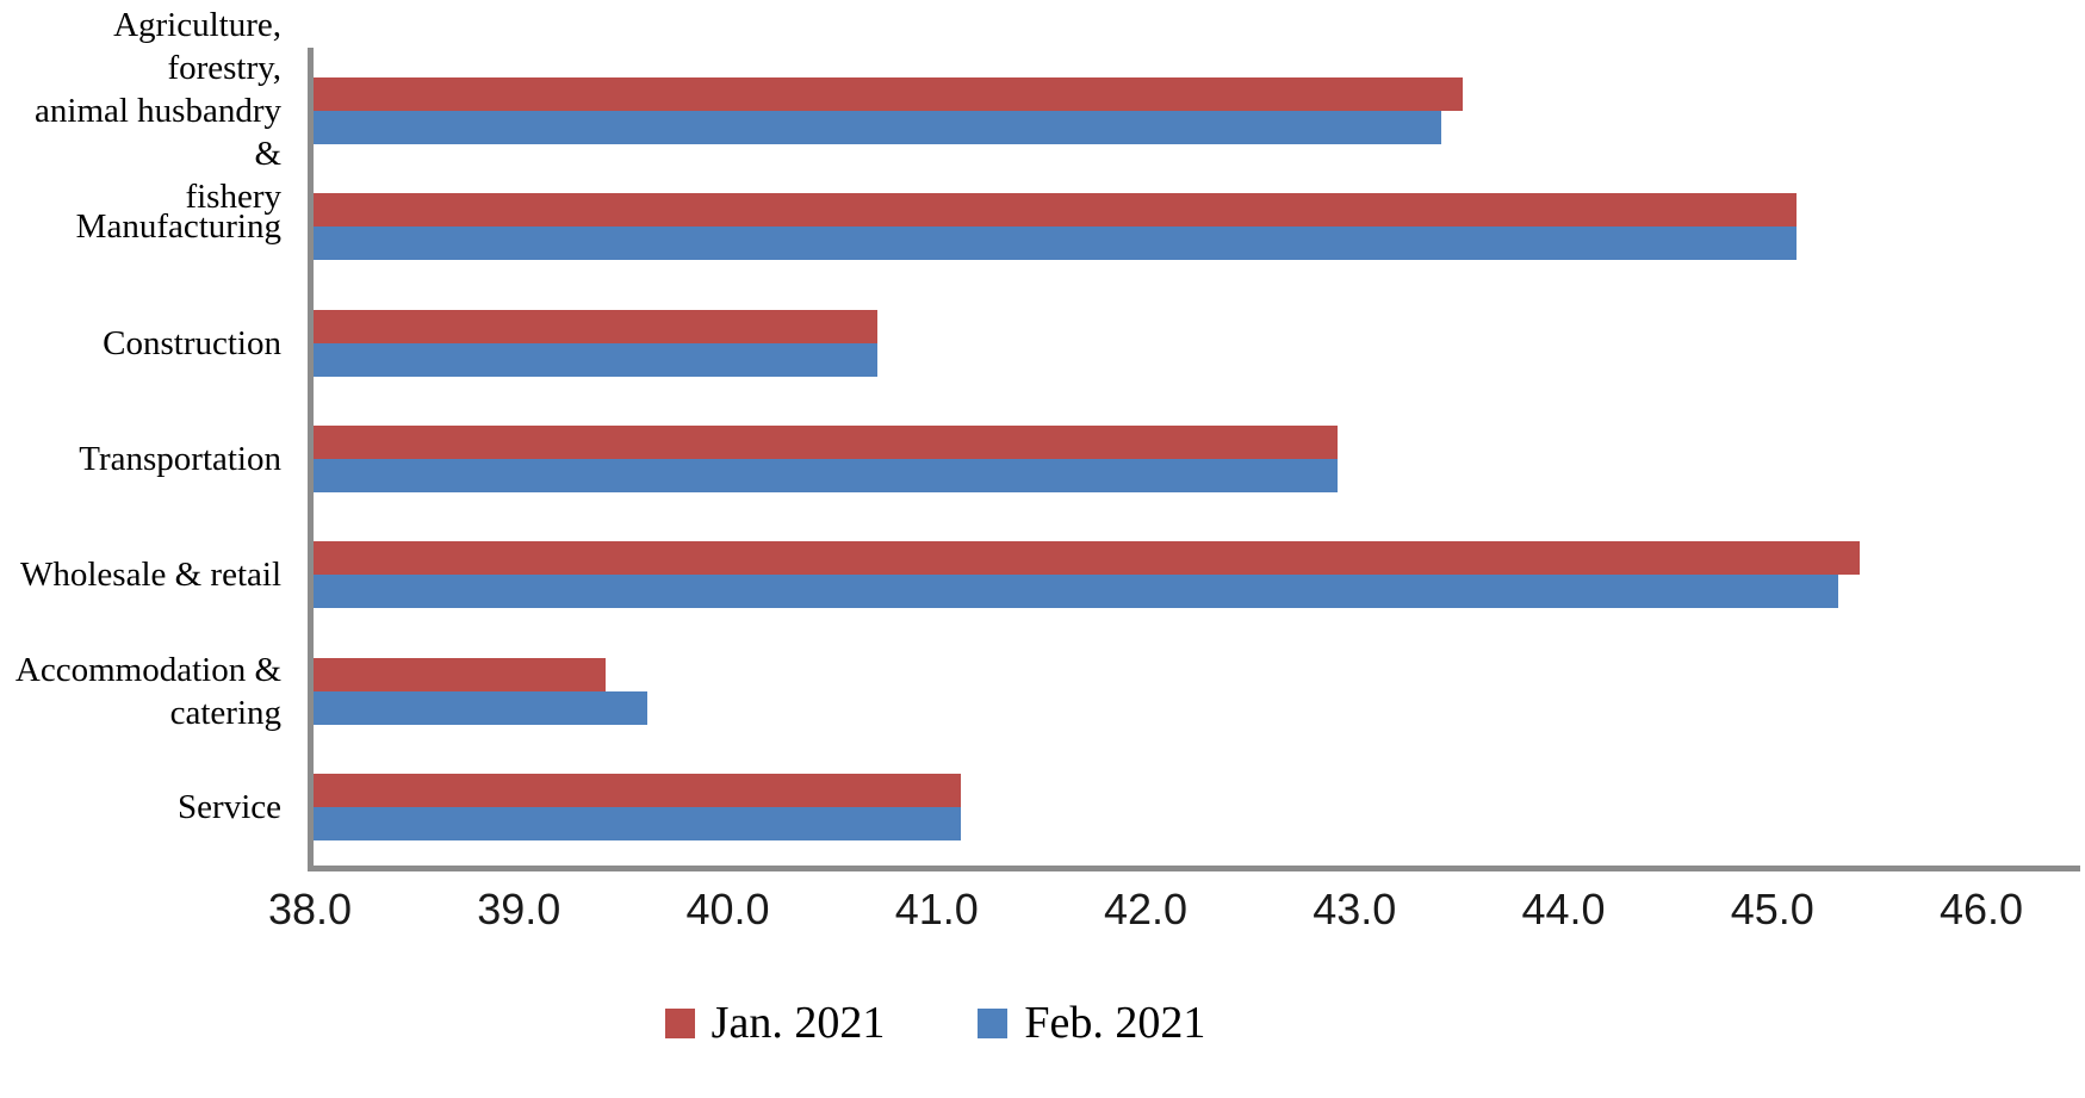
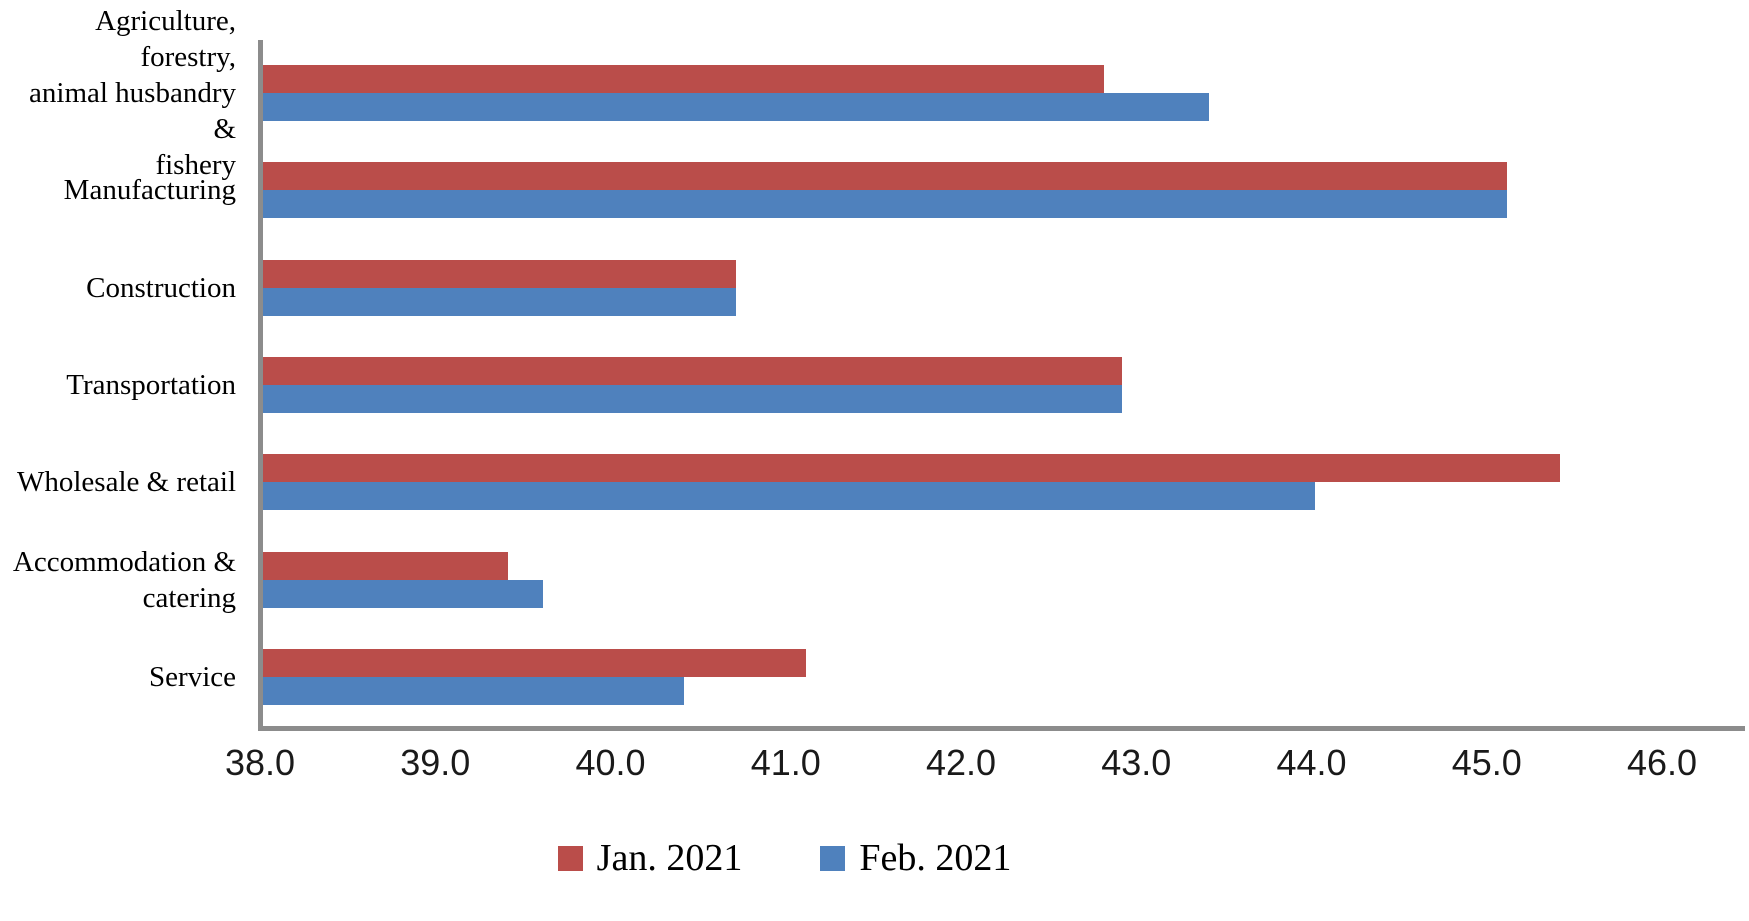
Jan. 2021/Agriculture, forestry, animal husbandry & fishery: 43.5 -> 42.8
Feb. 2021/Wholesale & retail: 45.3 -> 44.0
Feb. 2021/Service: 41.1 -> 40.4
